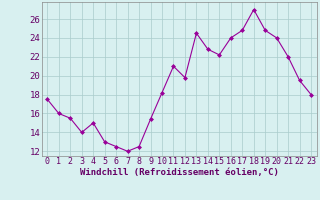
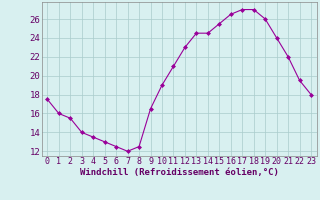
4: 15.0 -> 13.5
9: 15.4 -> 16.5
10: 18.2 -> 19.0
12: 19.8 -> 23.0
14: 22.8 -> 24.5
15: 22.2 -> 25.5
16: 24.0 -> 26.5
17: 24.8 -> 27.0
19: 24.8 -> 26.0
